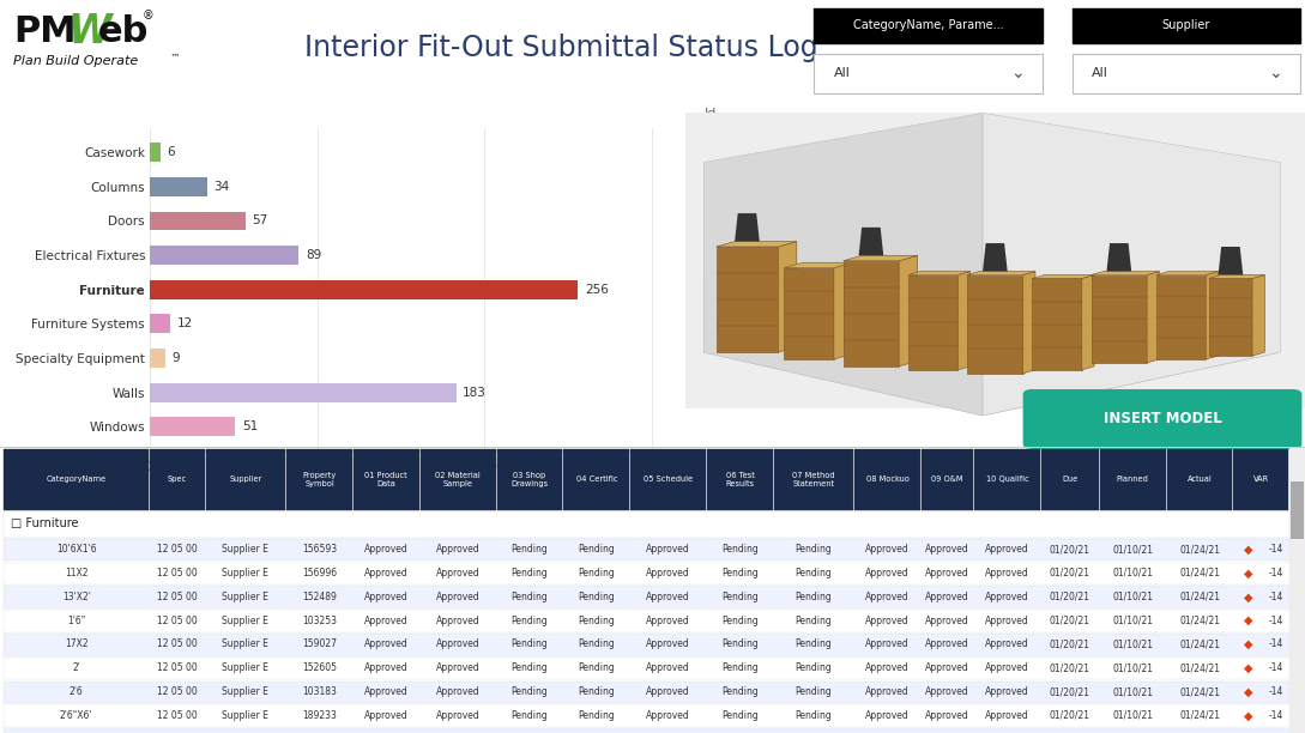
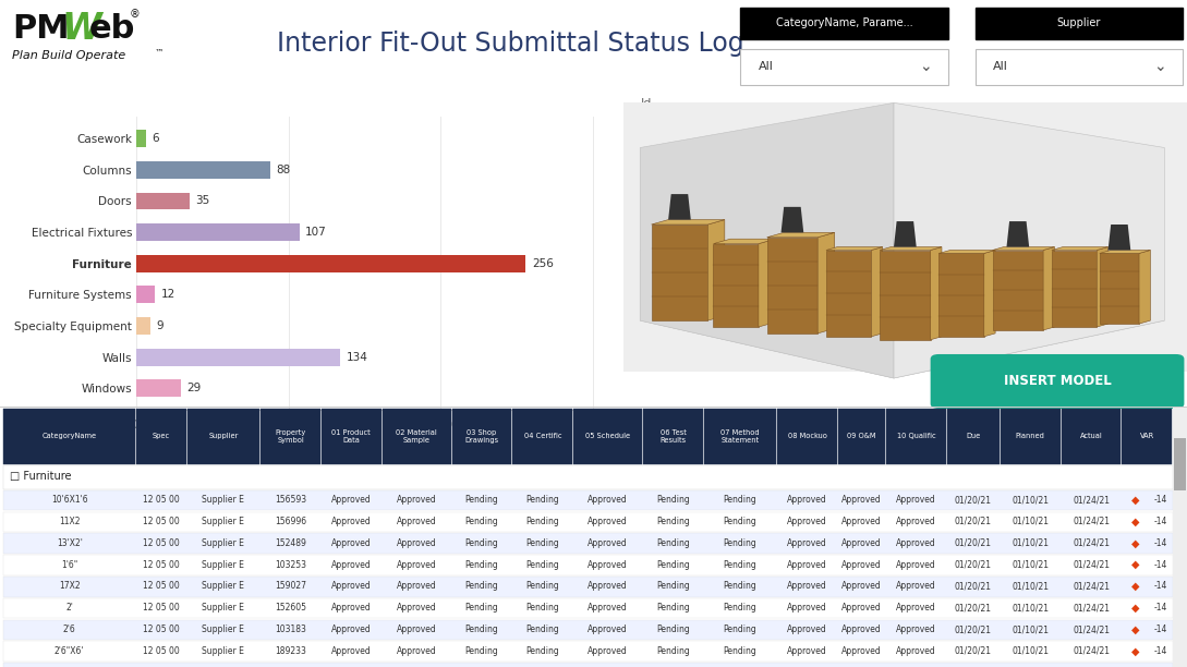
Columns: 34 -> 88
Doors: 57 -> 35
Electrical Fixtures: 89 -> 107
Walls: 183 -> 134
Windows: 51 -> 29
